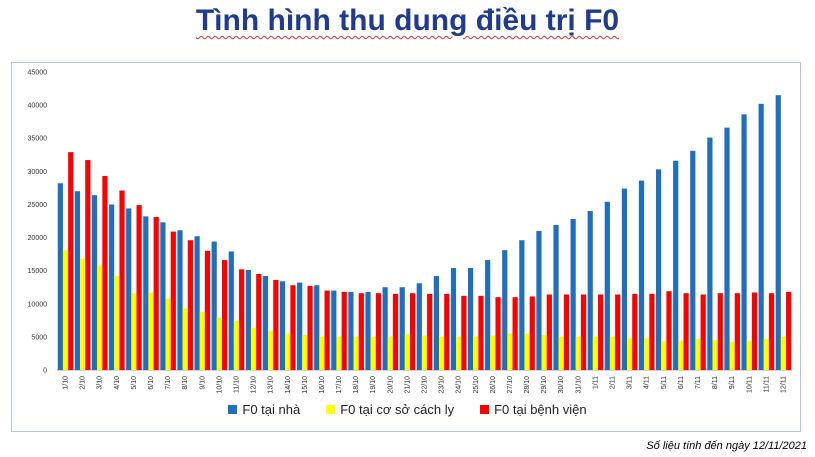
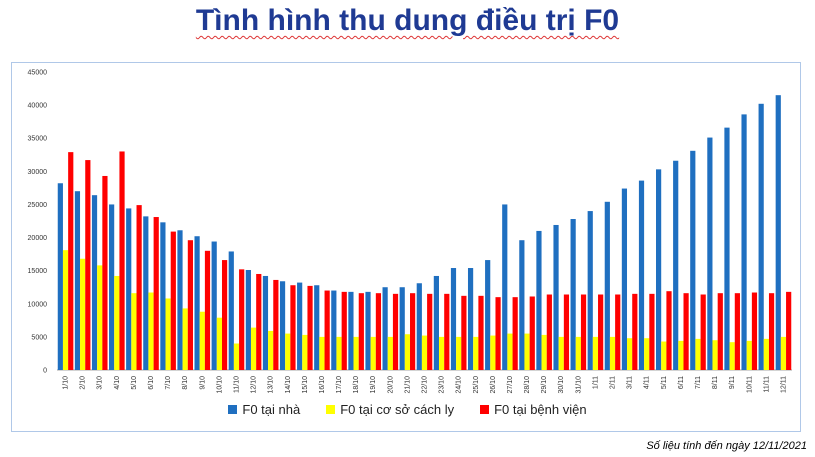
F0 tại bệnh viện/4/10: 27000 -> 33000
F0 tại cơ sở cách ly/11/10: 7000 -> 4000
F0 tại nhà/27/10: 18000 -> 25000
